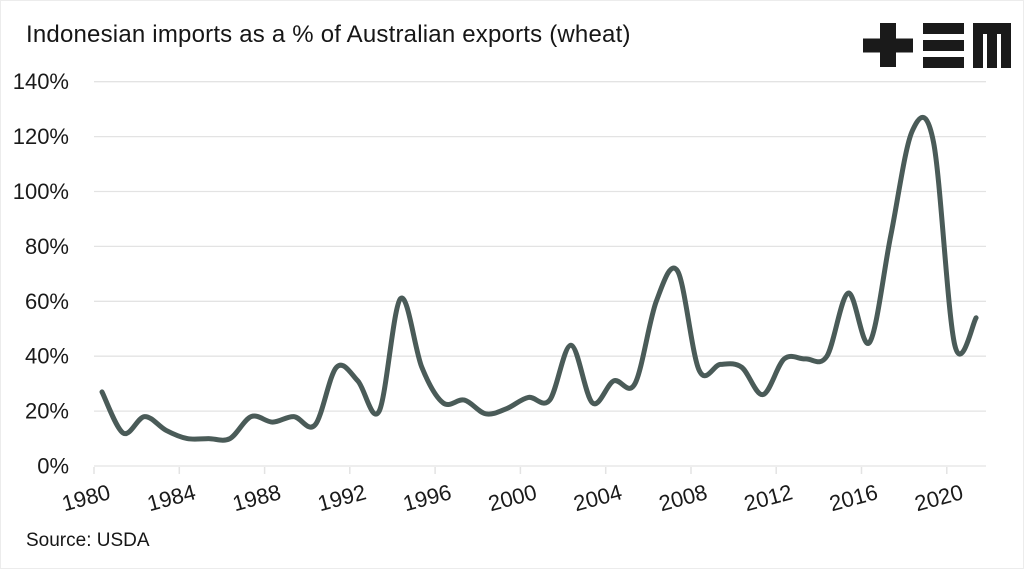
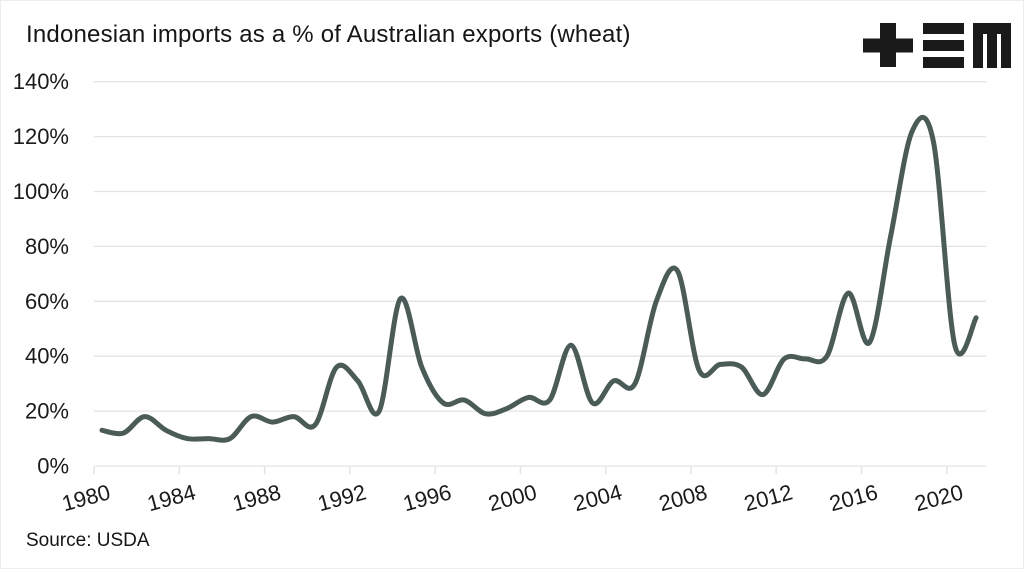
1980: 27% -> 13%
